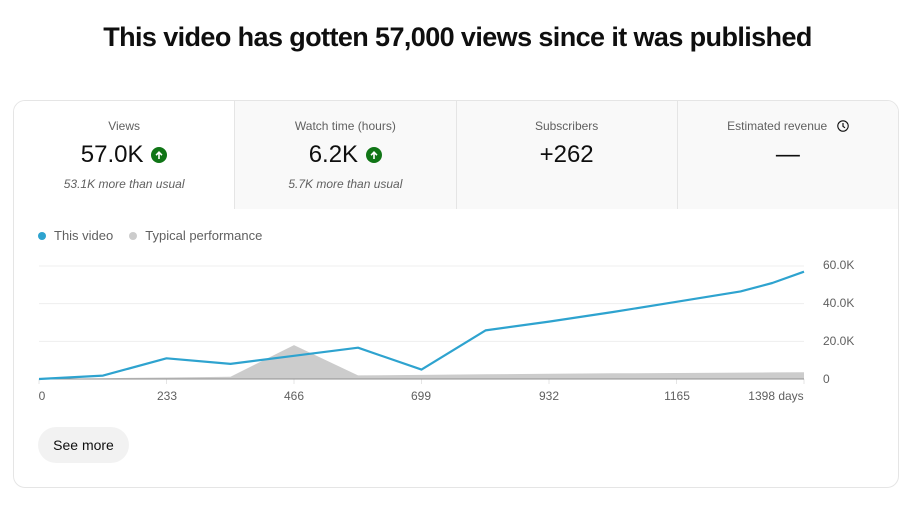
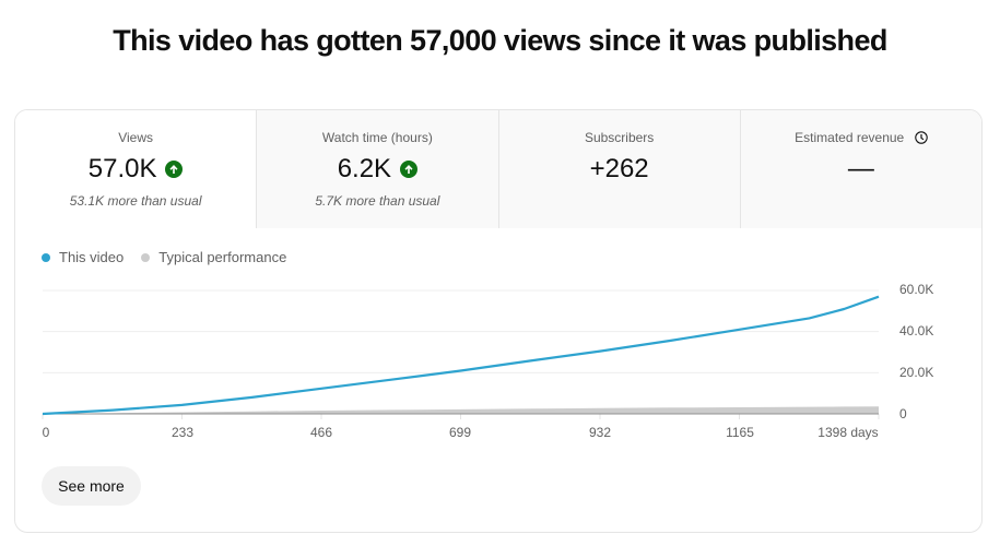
This video/233: 11K -> 4K
Typical performance/466: 18K -> 2K
This video/699: 5K -> 21K
